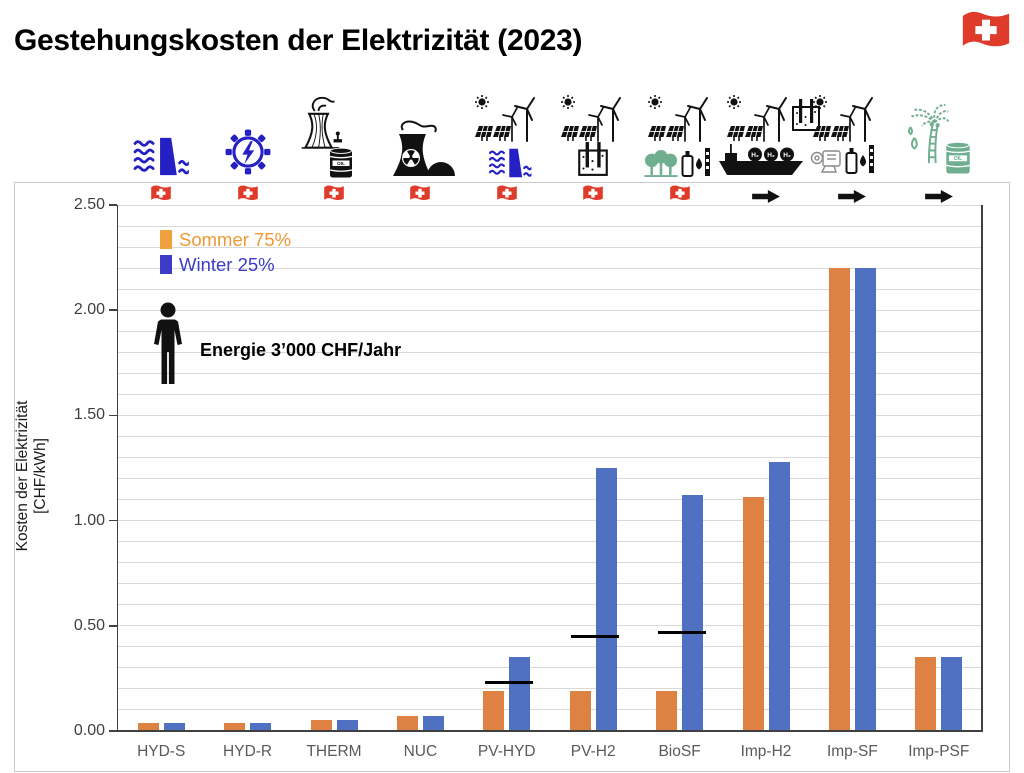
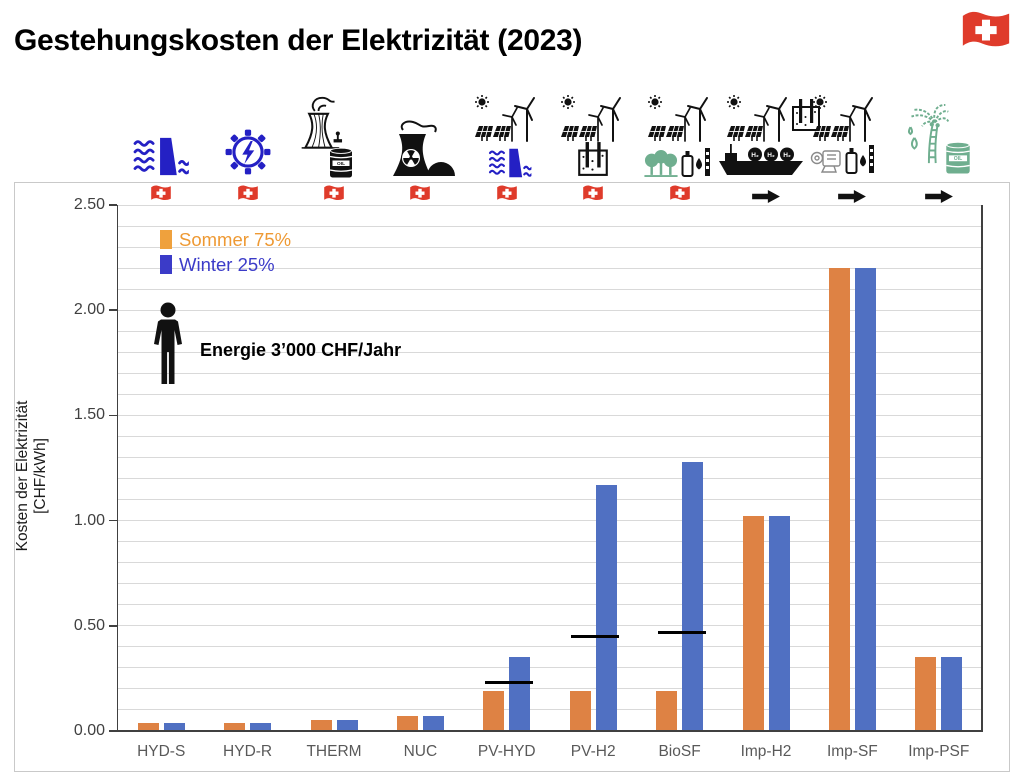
Winter 25%/PV-H2: 1.25 -> 1.17
Winter 25%/BioSF: 1.12 -> 1.28
Sommer 75%/Imp-H2: 1.11 -> 1.02
Winter 25%/Imp-H2: 1.28 -> 1.02
